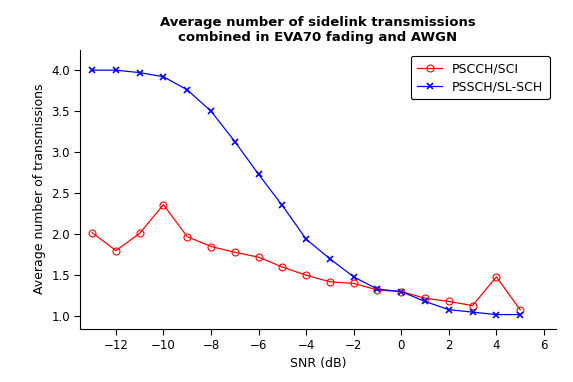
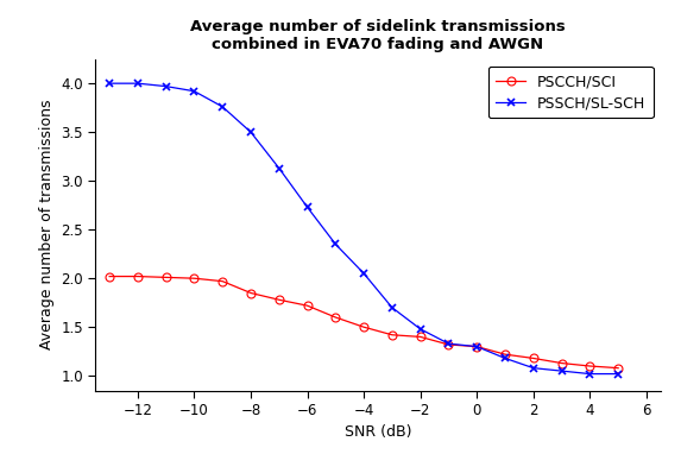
PSCCH/SCI/−12: 1.80 -> 2.02
PSCCH/SCI/−10: 2.36 -> 2.00
PSSCH/SL-SCH/−4: 1.94 -> 2.05
PSCCH/SCI/4: 1.48 -> 1.10
